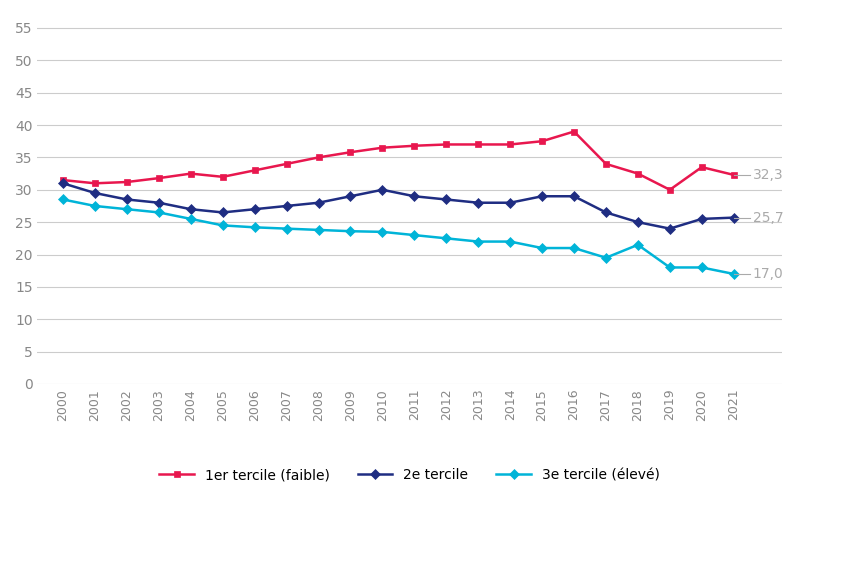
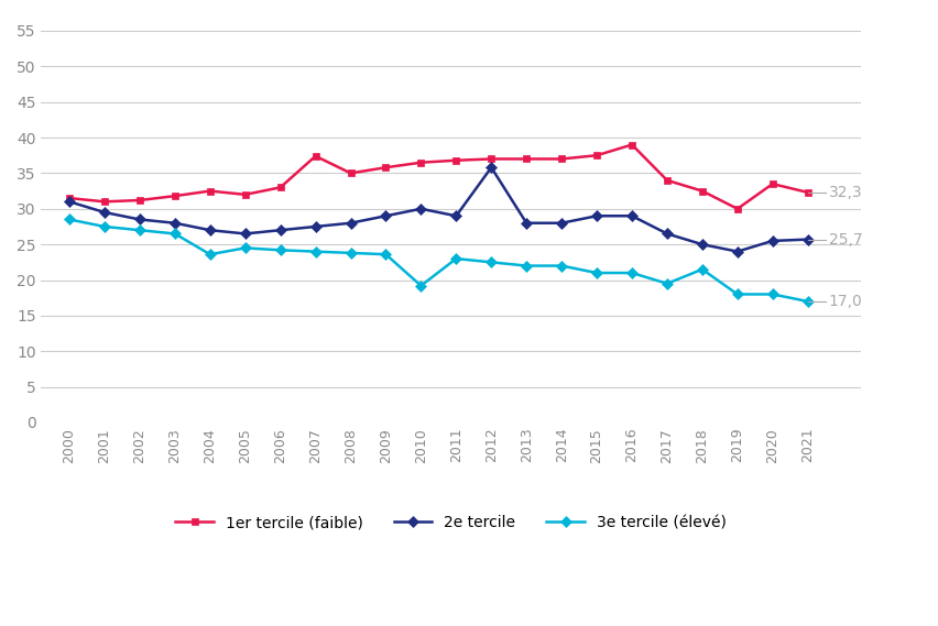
3e tercile (élevé)/2004: 25.5 -> 23.6
1er tercile (faible)/2007: 34.0 -> 37.4
3e tercile (élevé)/2010: 23.5 -> 19.2
2e tercile/2012: 28.5 -> 35.8
